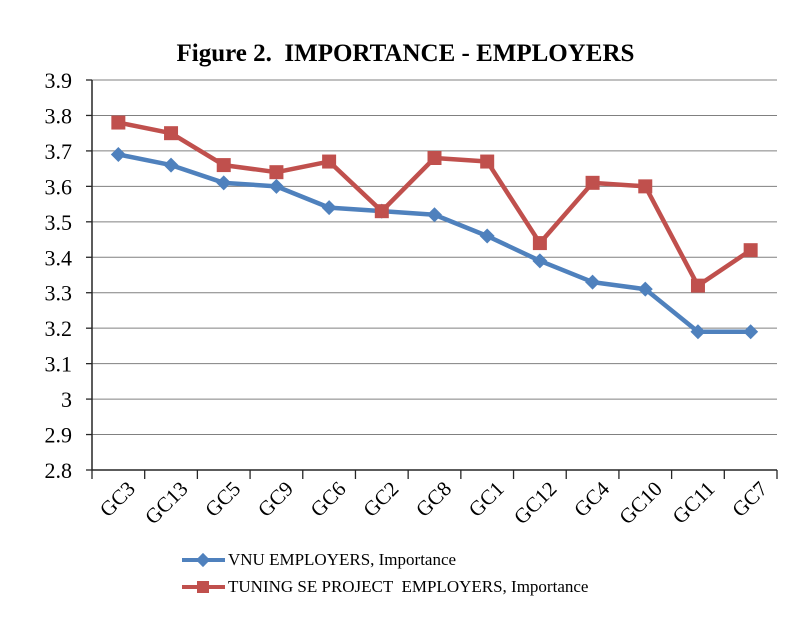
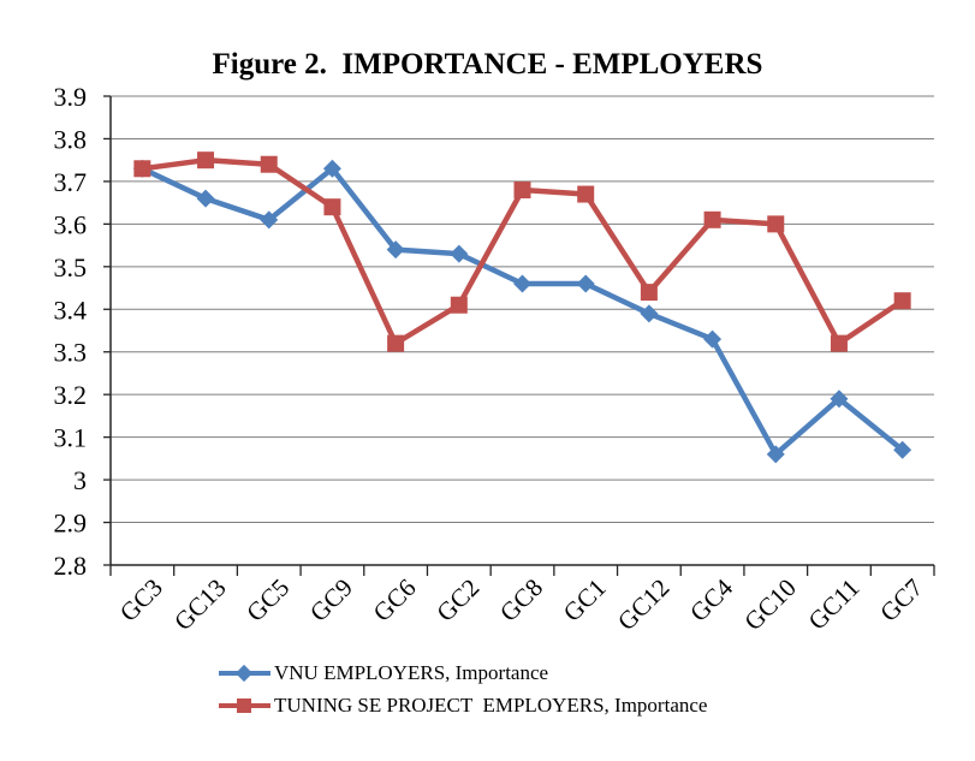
VNU EMPLOYERS, Importance/GC3: 3.69 -> 3.73
TUNING SE PROJECT EMPLOYERS, Importance/GC3: 3.78 -> 3.73
TUNING SE PROJECT EMPLOYERS, Importance/GC5: 3.66 -> 3.74
VNU EMPLOYERS, Importance/GC9: 3.60 -> 3.73
TUNING SE PROJECT EMPLOYERS, Importance/GC6: 3.67 -> 3.32
TUNING SE PROJECT EMPLOYERS, Importance/GC2: 3.53 -> 3.41
VNU EMPLOYERS, Importance/GC8: 3.52 -> 3.46
VNU EMPLOYERS, Importance/GC10: 3.31 -> 3.06
VNU EMPLOYERS, Importance/GC7: 3.19 -> 3.07
